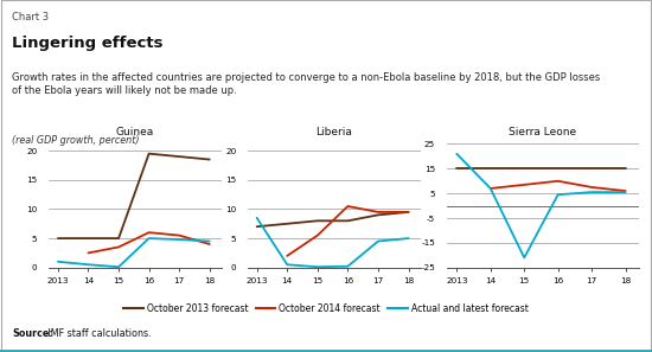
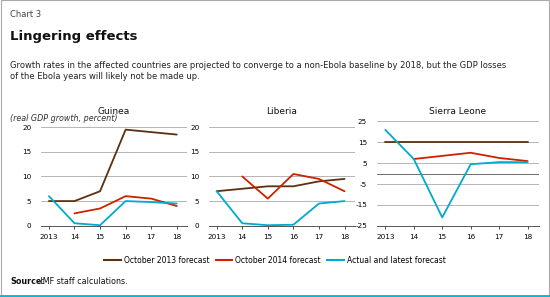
Guinea/Actual and latest forecast/2013: 1.0 -> 6.0
Guinea/October 2013 forecast/15: 5.0 -> 7.0
Liberia/Actual and latest forecast/2013: 8.5 -> 7.0
Liberia/October 2014 forecast/14: 2.0 -> 10.0
Liberia/October 2014 forecast/18: 9.5 -> 7.0
